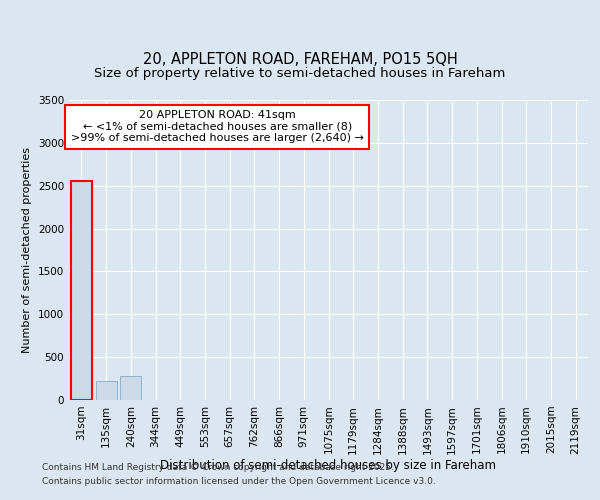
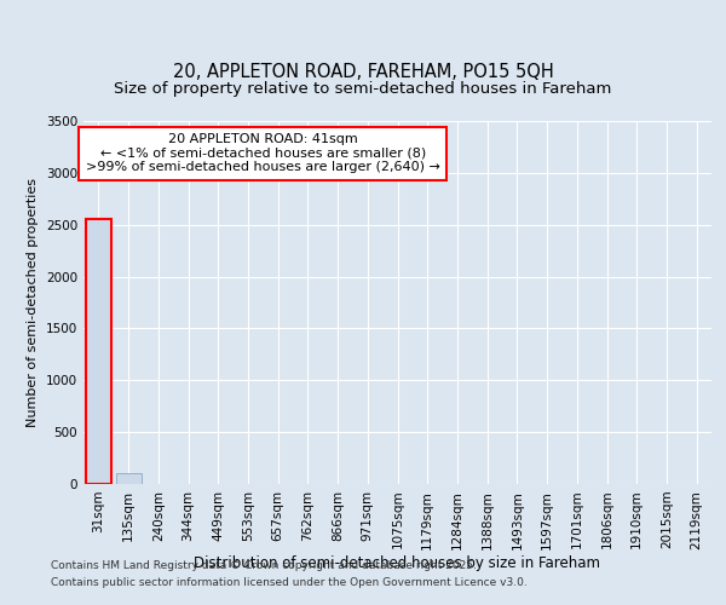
135sqm: 220 -> 110
240sqm: 280 -> 0
